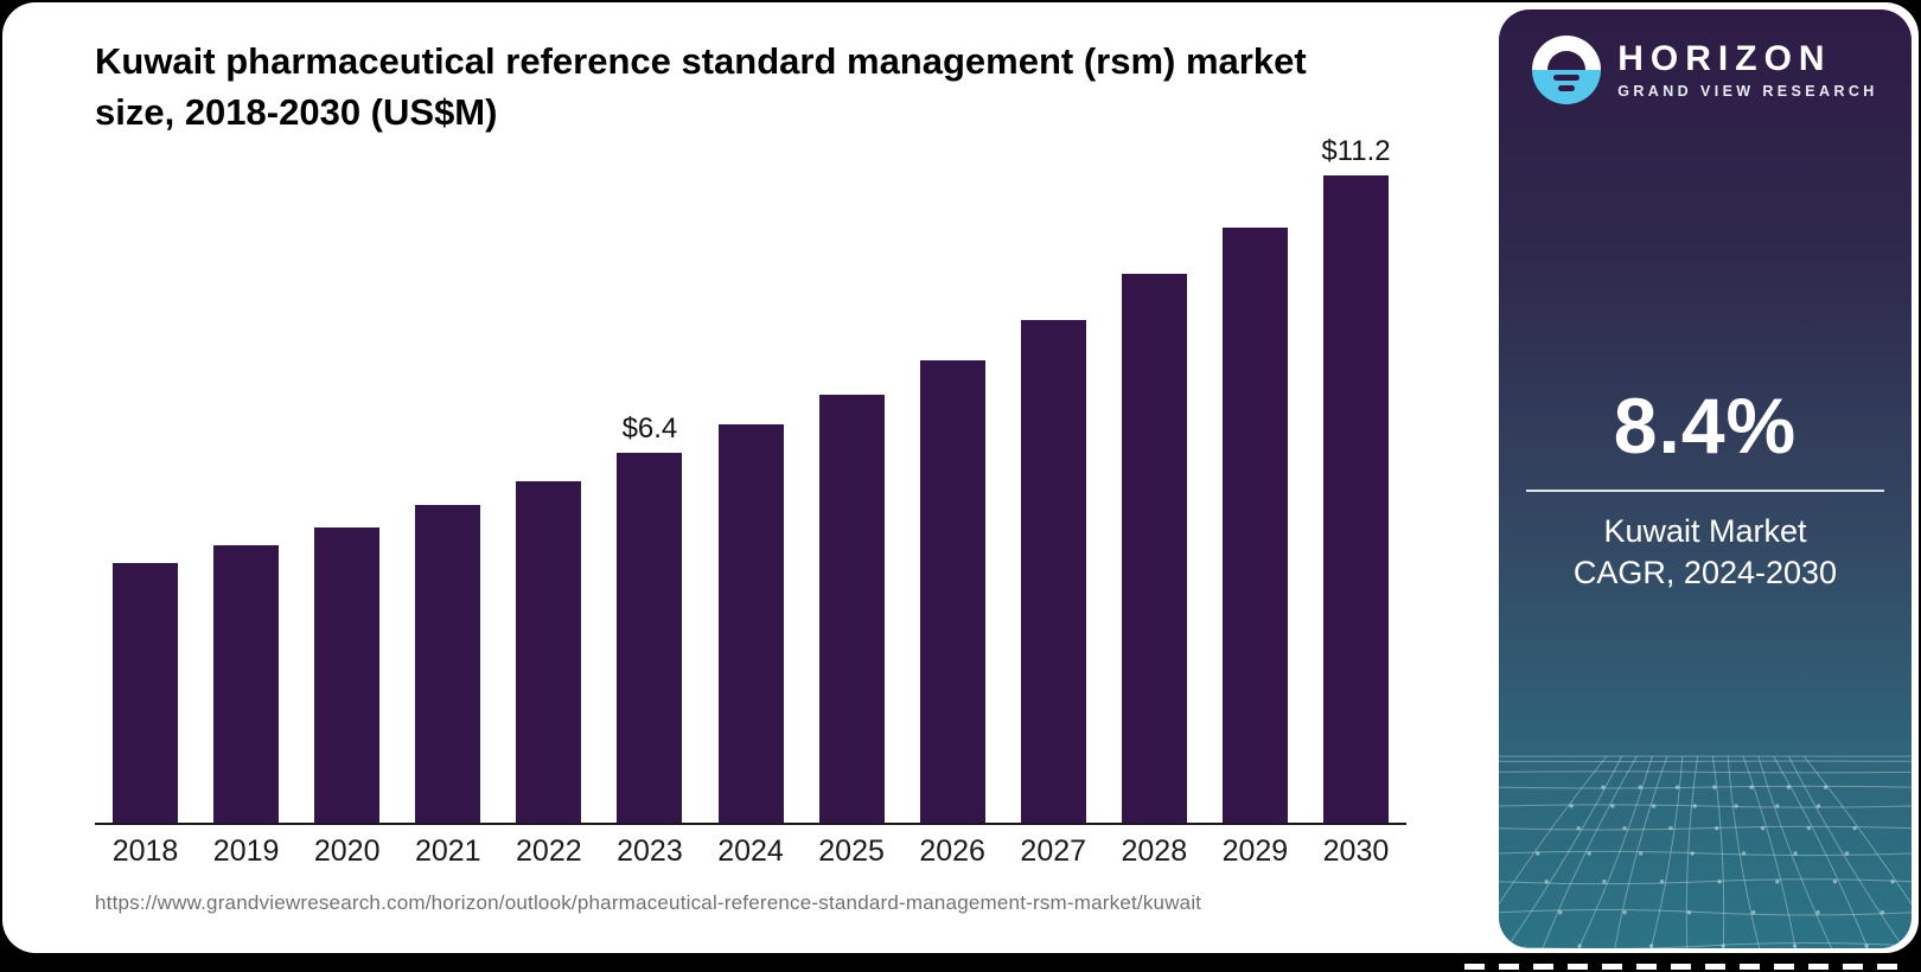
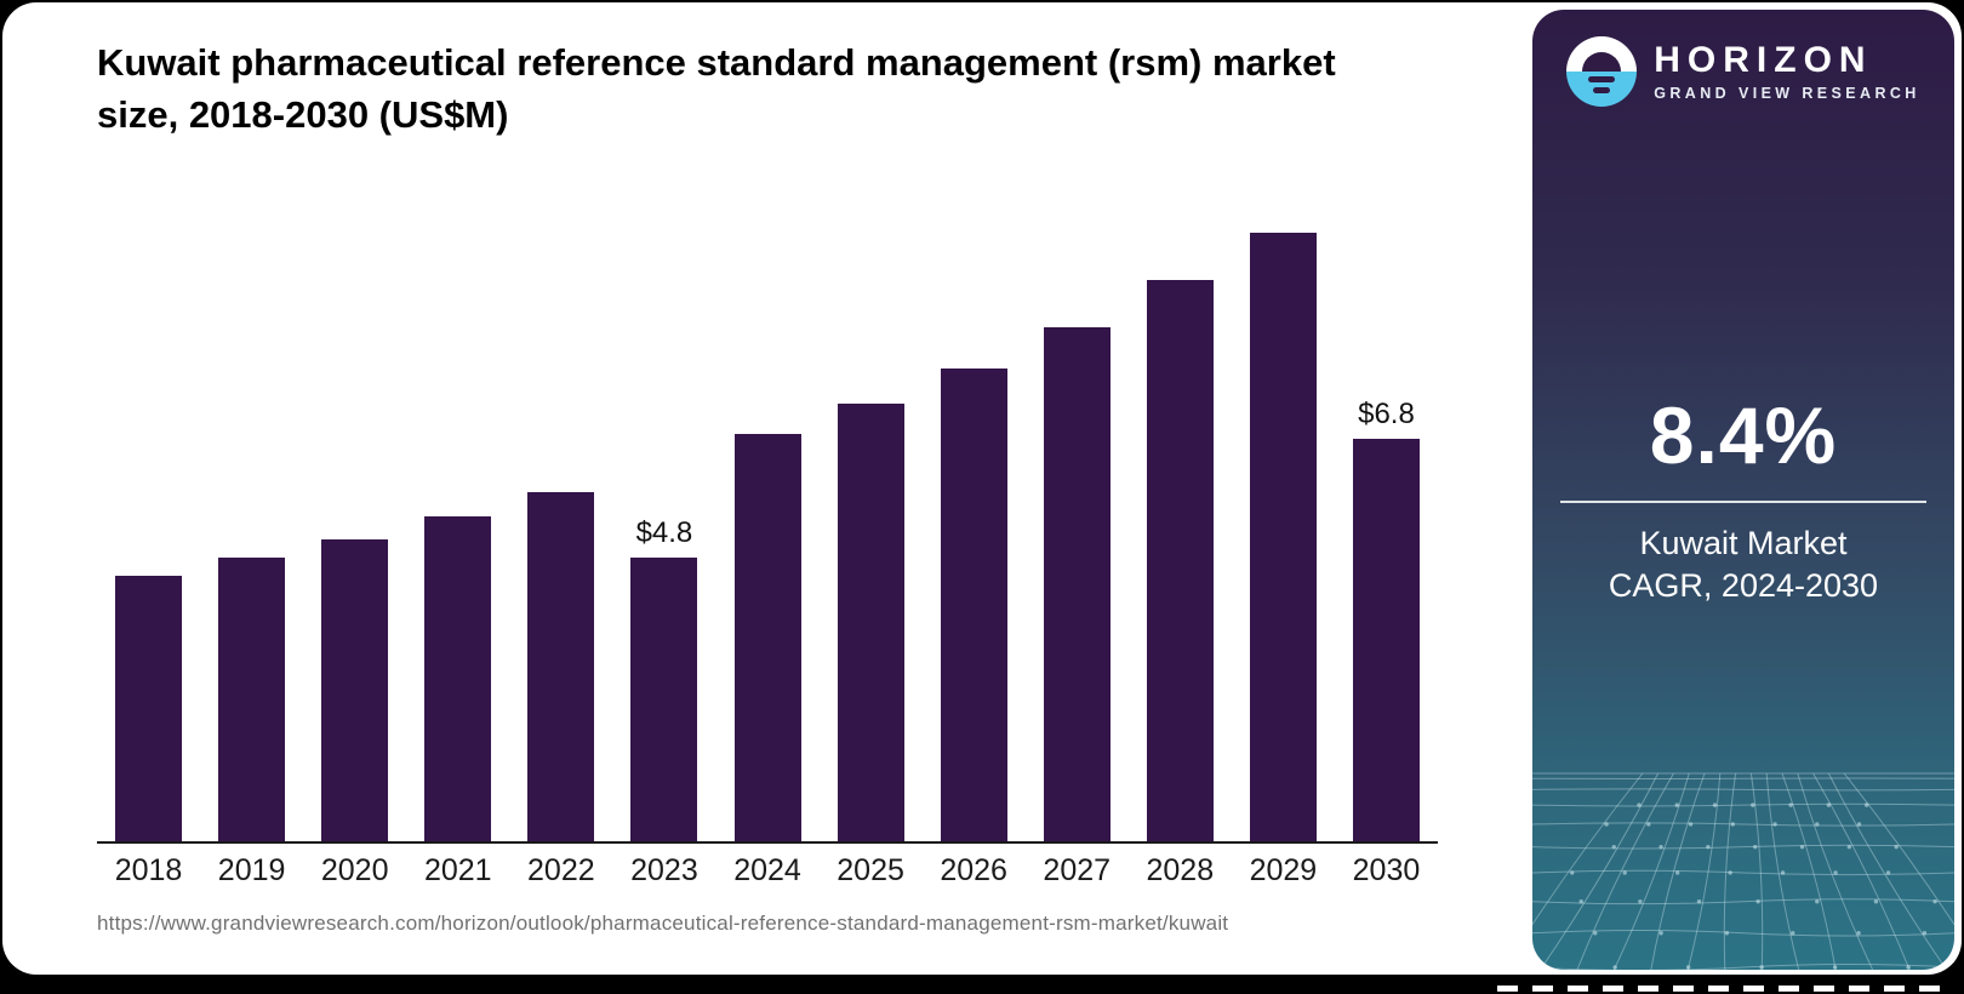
2023: $6.4 -> $4.8
2030: $11.2 -> $6.8
